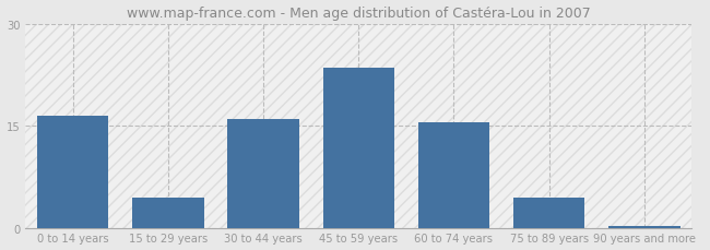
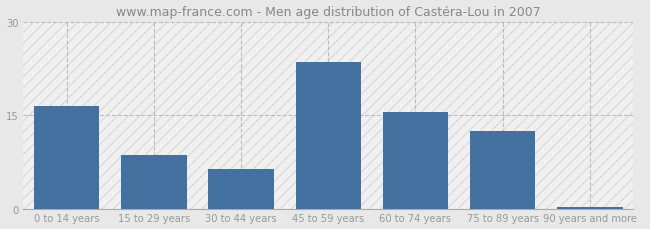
15 to 29 years: 4.5 -> 8.6
30 to 44 years: 16.0 -> 6.4
75 to 89 years: 4.5 -> 12.4
